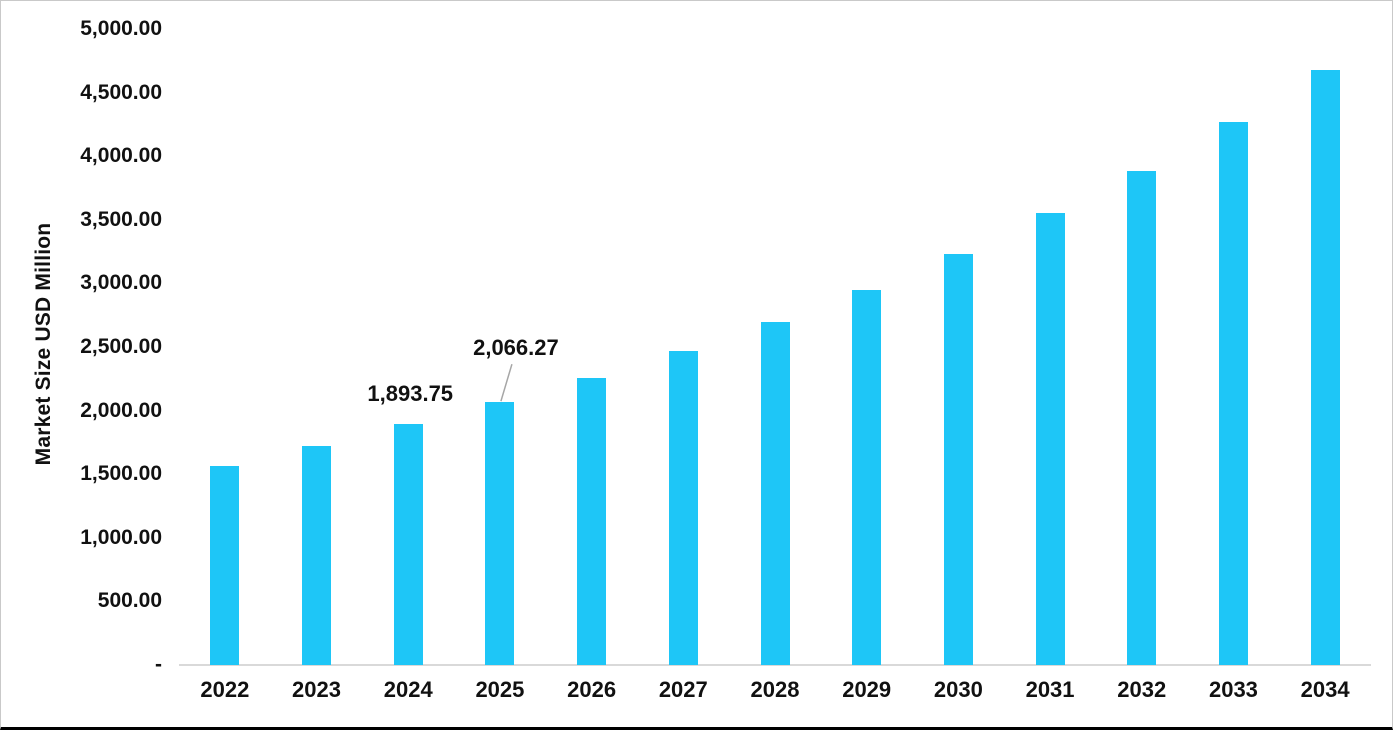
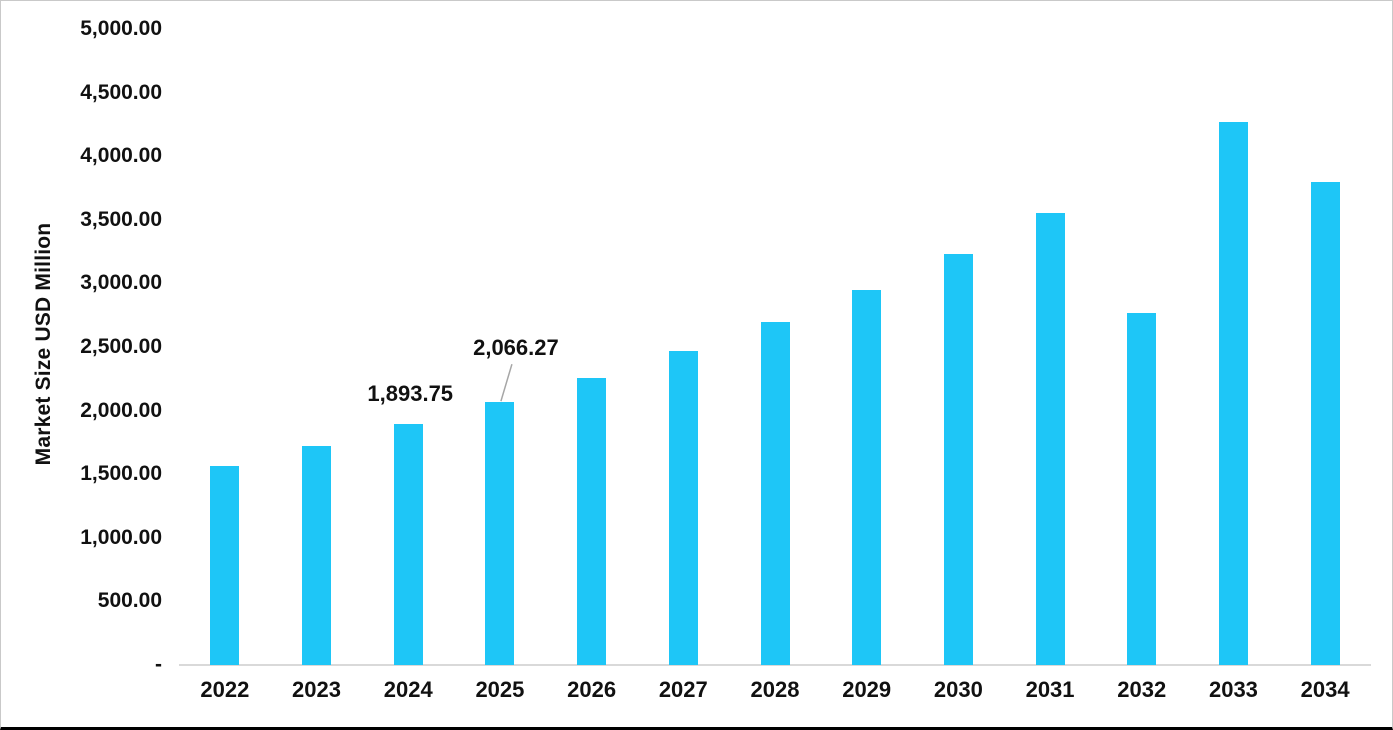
2032: 3880 -> 2770
2034: 4680 -> 3800
